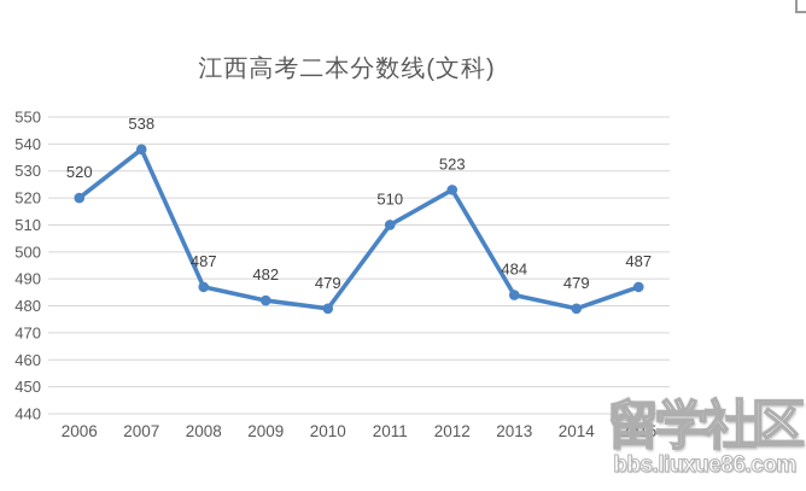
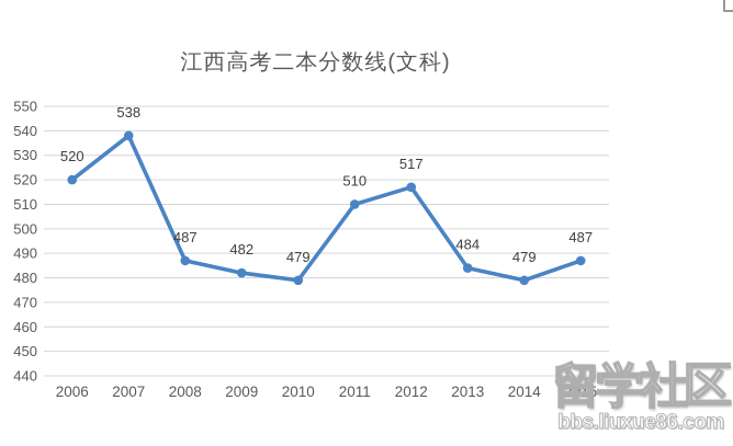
2012: 523 -> 517
